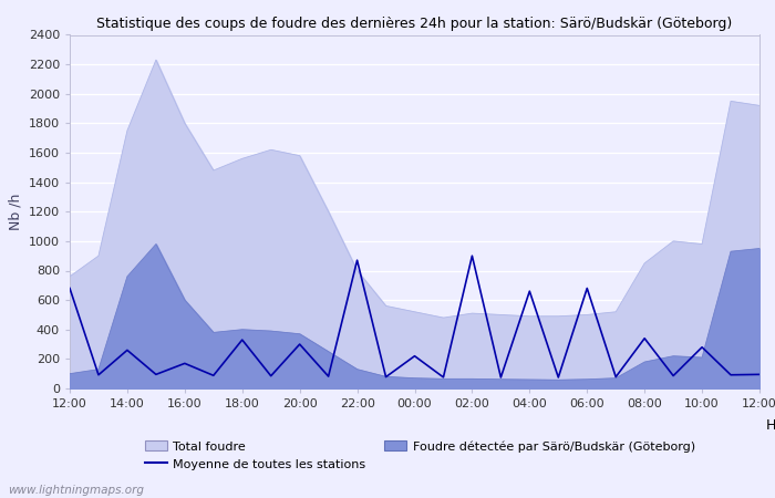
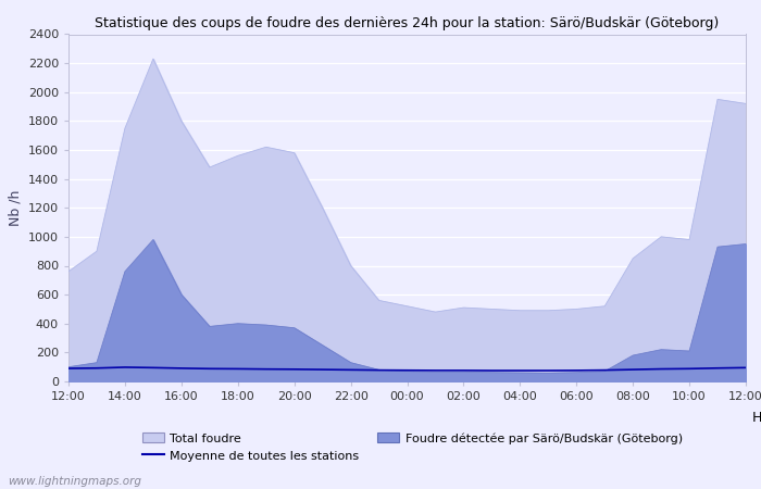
Moyenne de toutes les stations/12:00: 680 -> 90
Moyenne de toutes les stations/14:00: 260 -> 100
Moyenne de toutes les stations/16:00: 170 -> 90
Moyenne de toutes les stations/18:00: 330 -> 90
Moyenne de toutes les stations/20:00: 300 -> 80
Moyenne de toutes les stations/22:00: 870 -> 80
Moyenne de toutes les stations/00:00: 220 -> 80
Moyenne de toutes les stations/02:00: 900 -> 80
Moyenne de toutes les stations/04:00: 660 -> 80
Moyenne de toutes les stations/06:00: 680 -> 80
Moyenne de toutes les stations/08:00: 340 -> 80
Moyenne de toutes les stations/10:00: 280 -> 90
